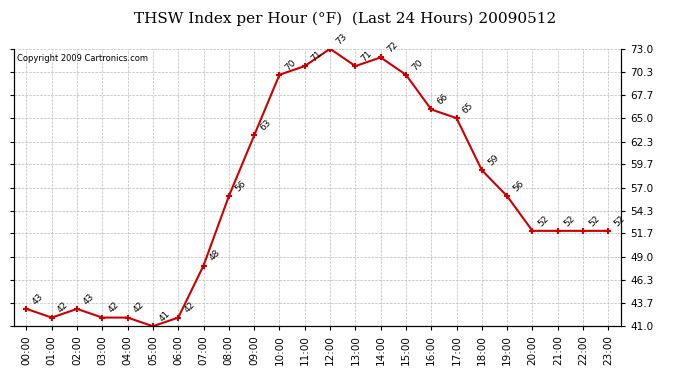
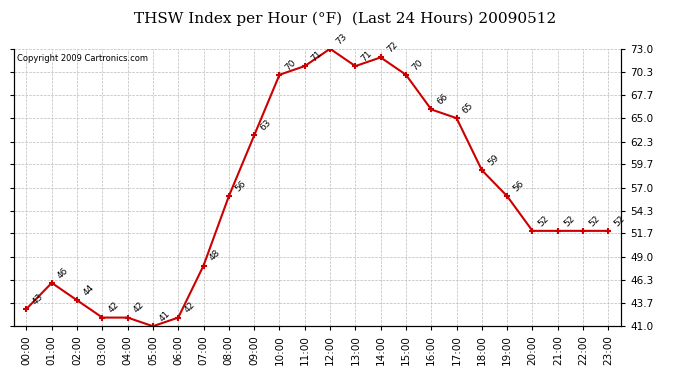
01:00: 42 -> 46
02:00: 43 -> 44
